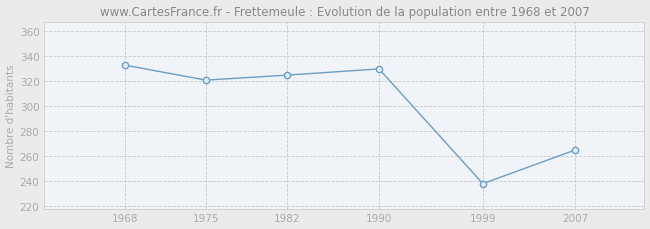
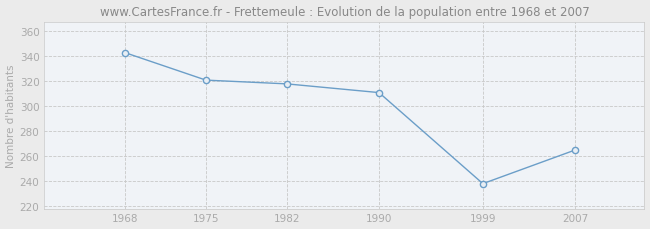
1968: 333 -> 343
1982: 325 -> 318
1990: 330 -> 311
